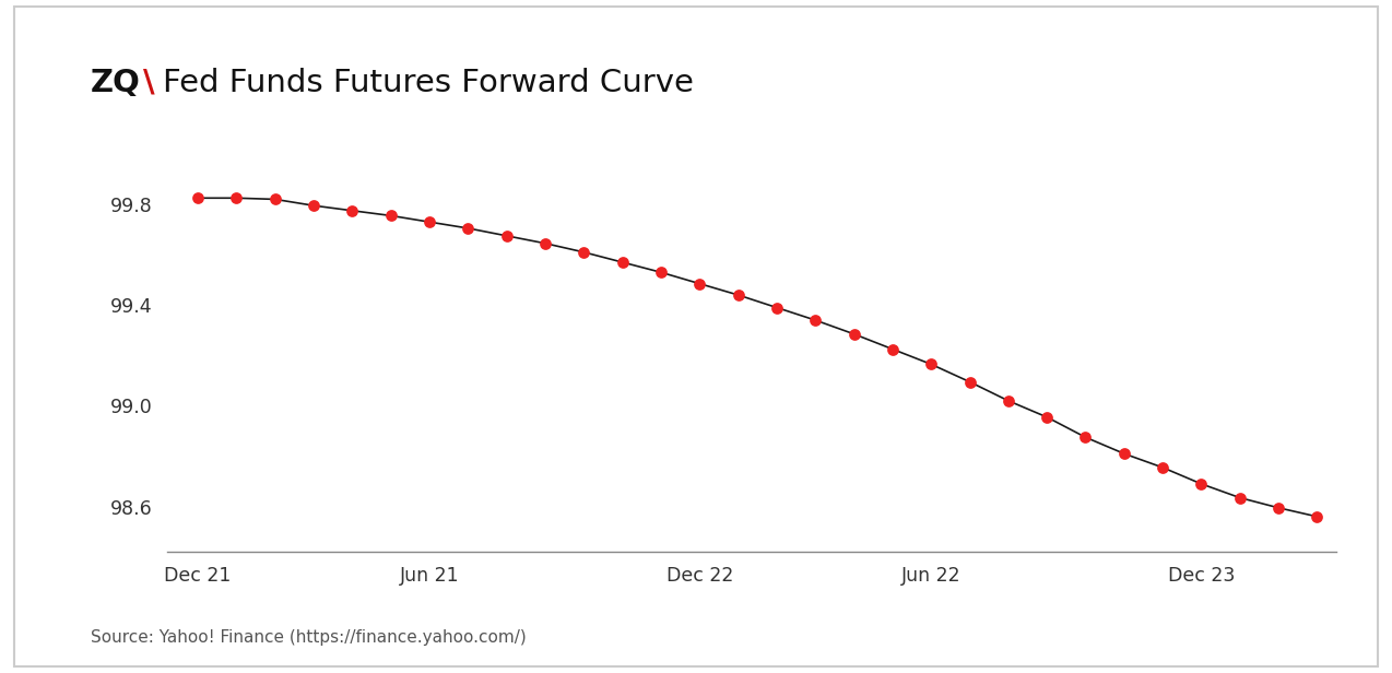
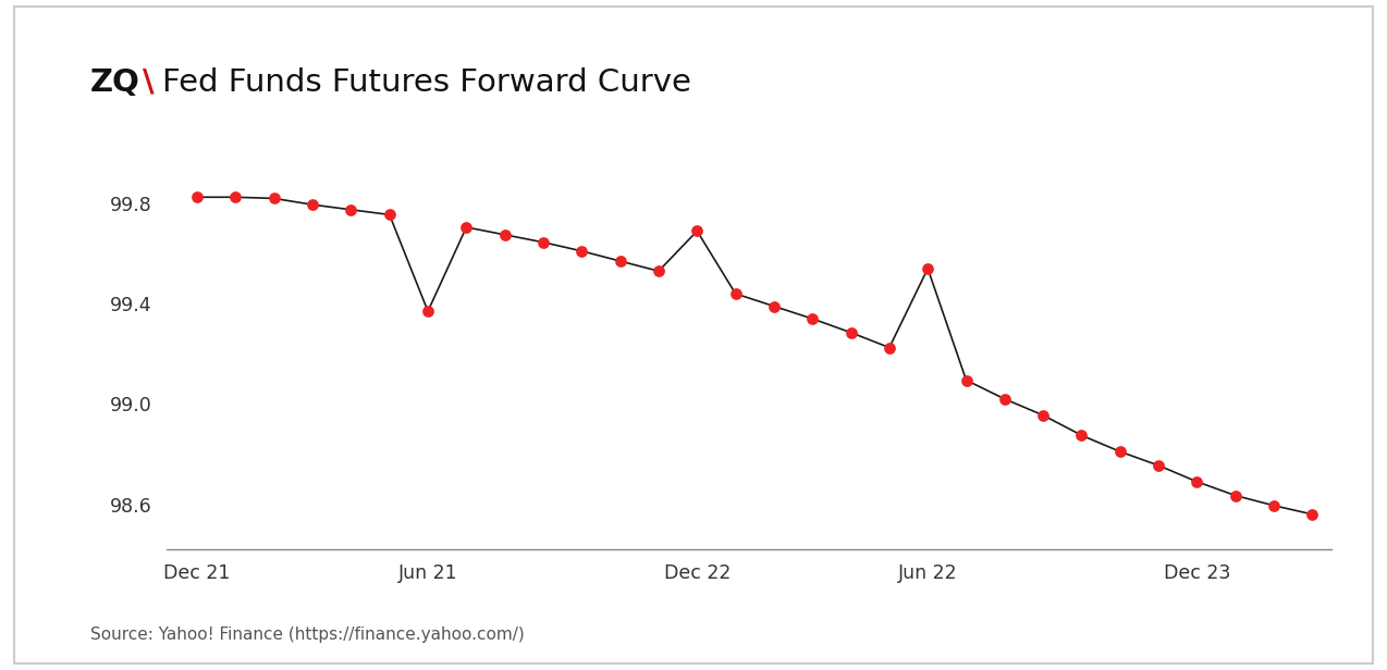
Jun 21: 99.730 -> 99.370
Dec 22: 99.485 -> 99.690
Jun 22: 99.165 -> 99.540
